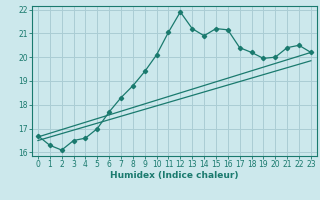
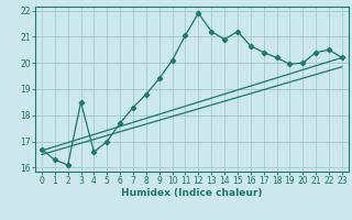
3: 16.50 -> 18.50
16: 21.15 -> 20.65
